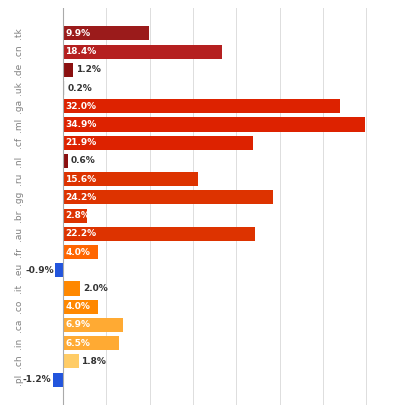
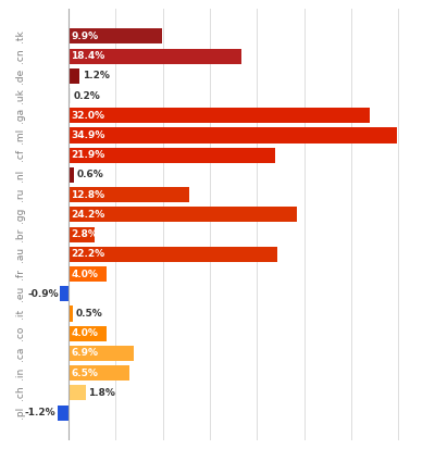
.ru: 15.6% -> 12.8%
.it: 2.0% -> 0.5%
